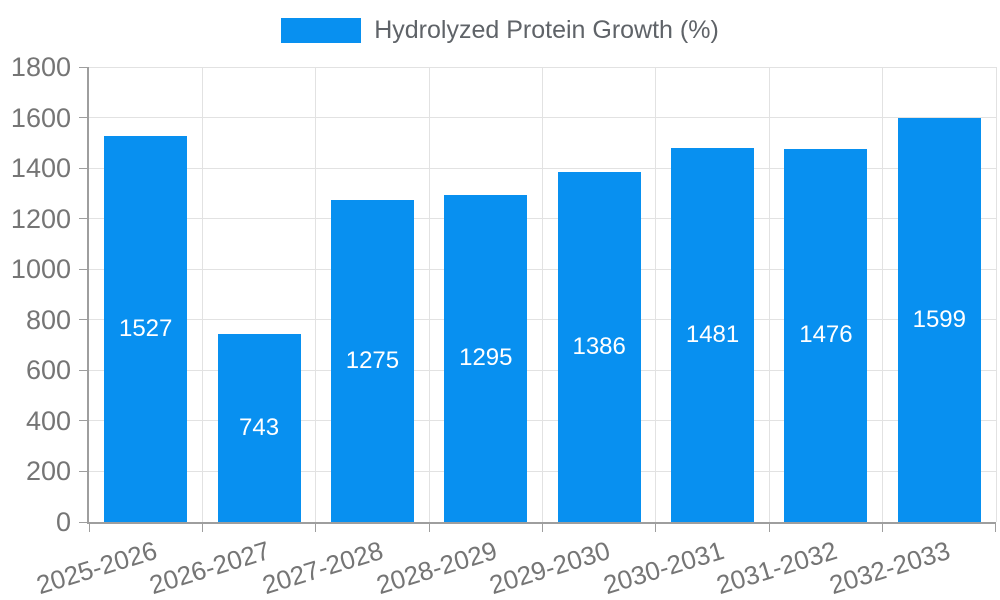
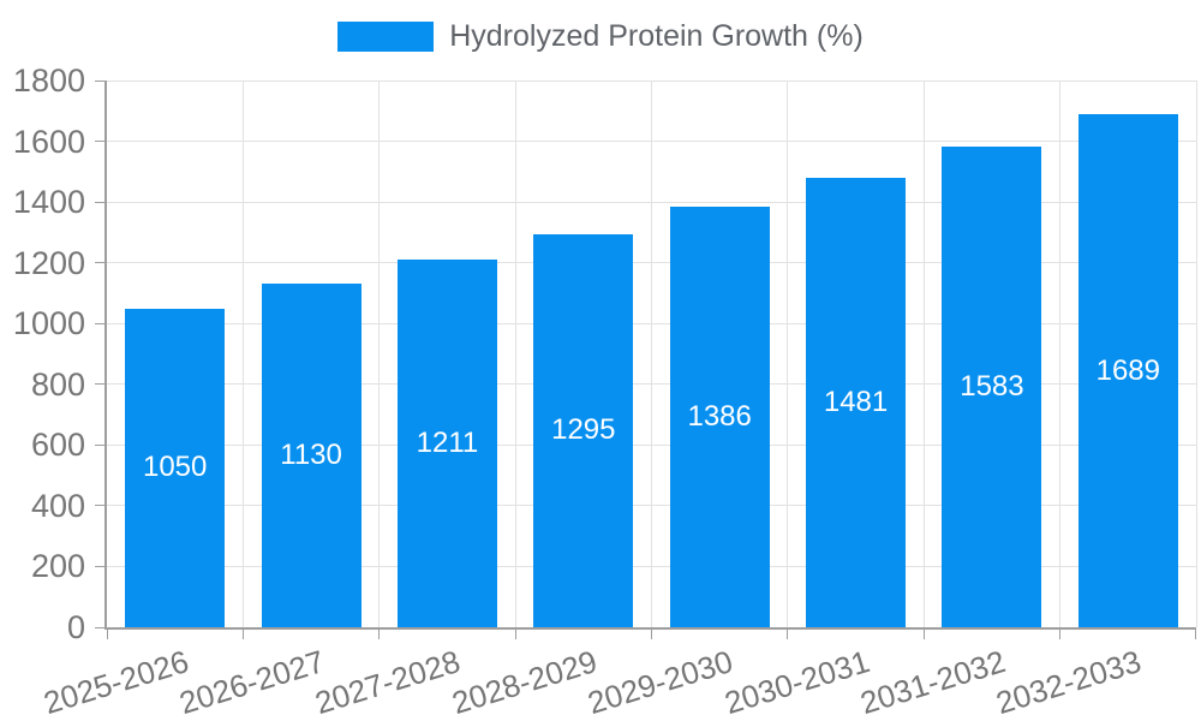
2025-2026: 1527 -> 1050
2026-2027: 743 -> 1130
2027-2028: 1275 -> 1211
2031-2032: 1476 -> 1583
2032-2033: 1599 -> 1689
